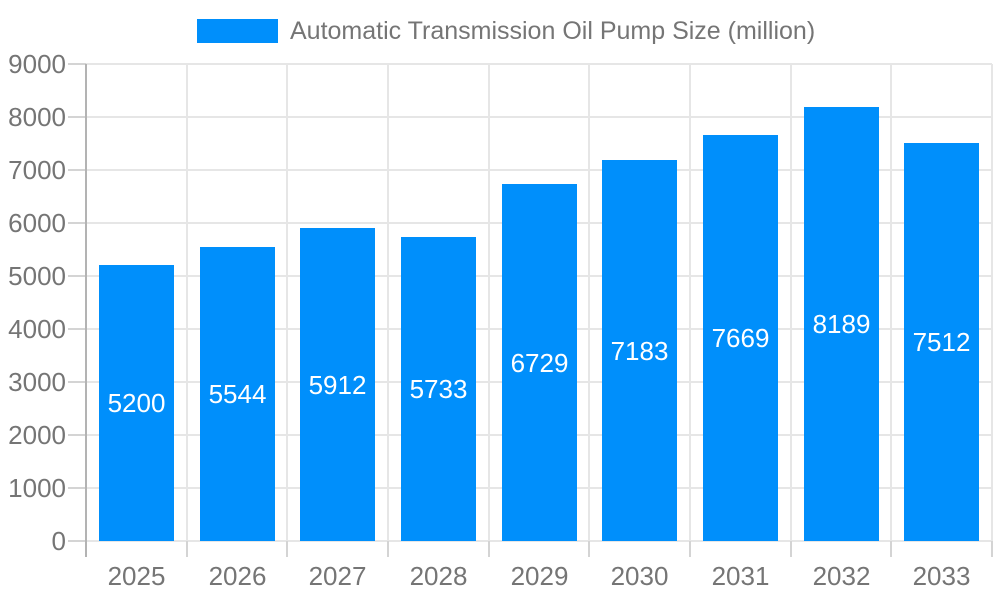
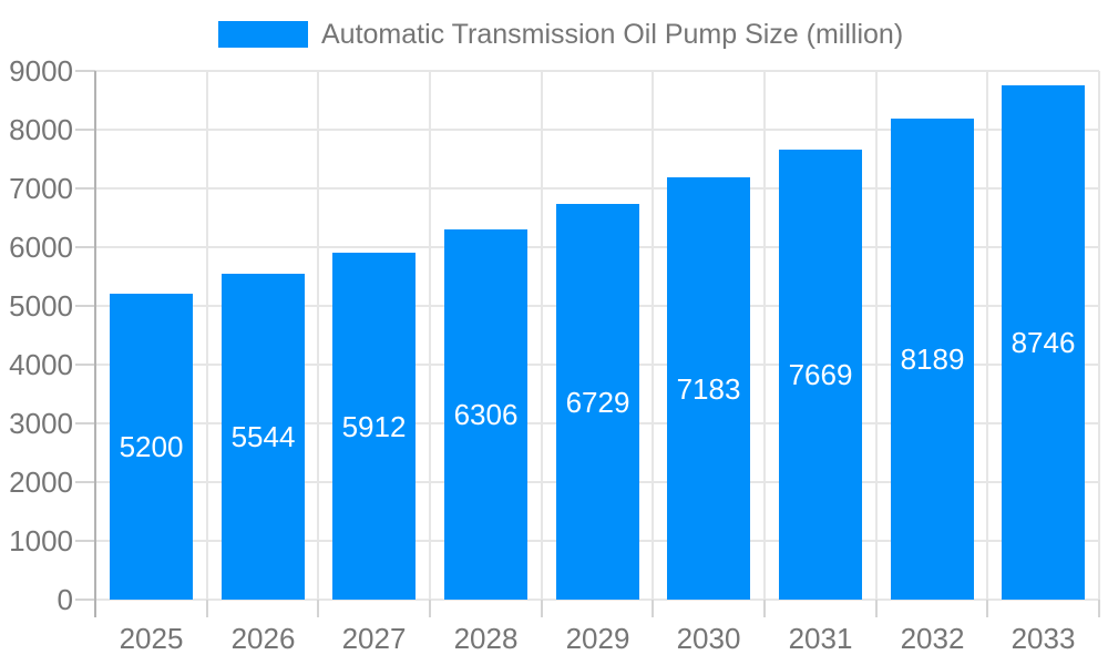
2028: 5733 -> 6306
2033: 7512 -> 8746
